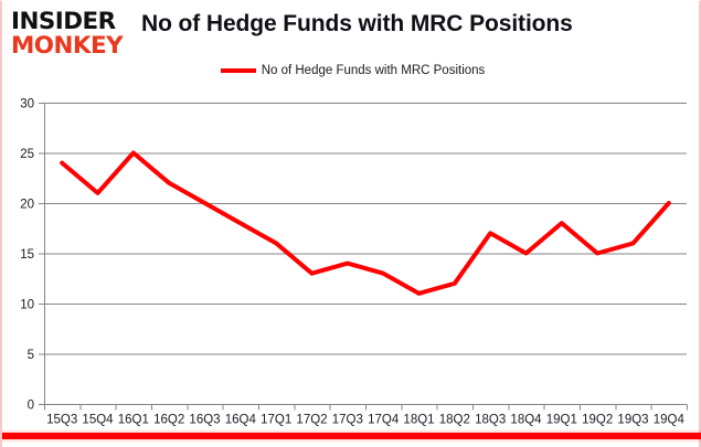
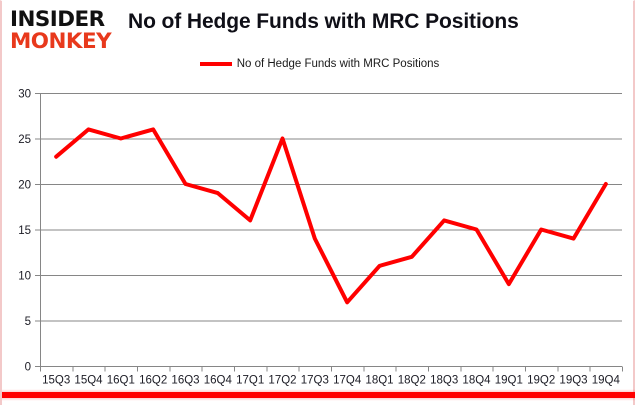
15Q3: 24 -> 23
15Q4: 21 -> 26
16Q2: 22 -> 26
16Q4: 18 -> 19
17Q2: 13 -> 25
17Q4: 13 -> 7
18Q3: 17 -> 16
19Q1: 18 -> 9
19Q3: 16 -> 14
